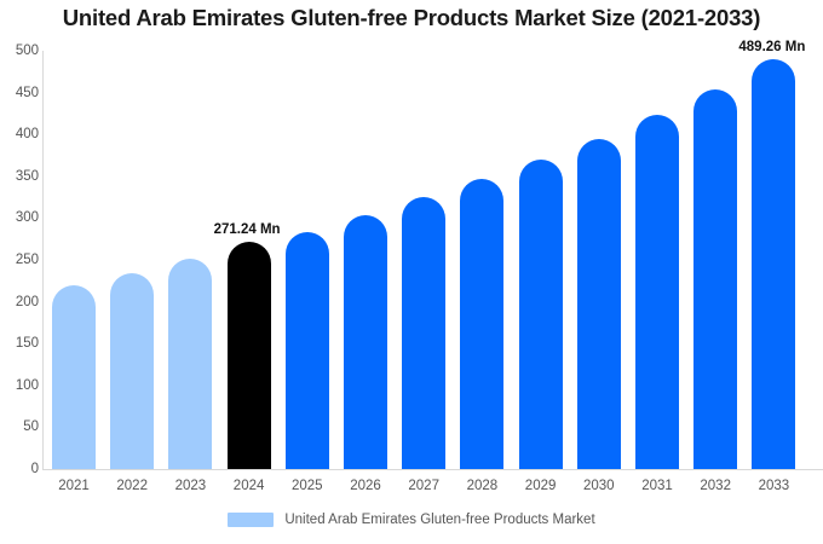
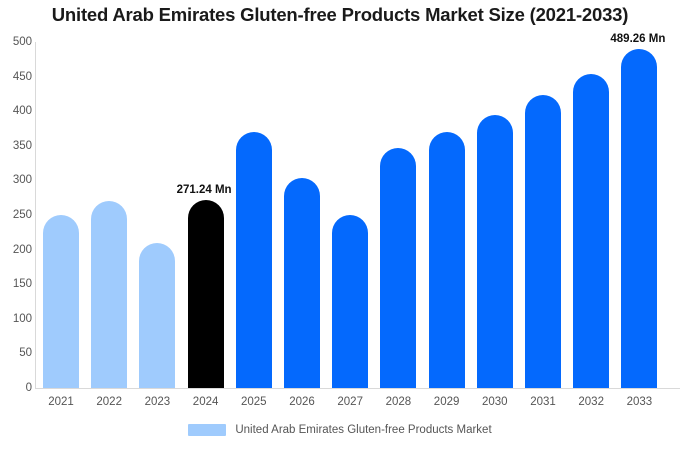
2021: 220 -> 250
2022: 230 -> 270
2023: 250 -> 210
2025: 280 -> 370
2027: 320 -> 250
